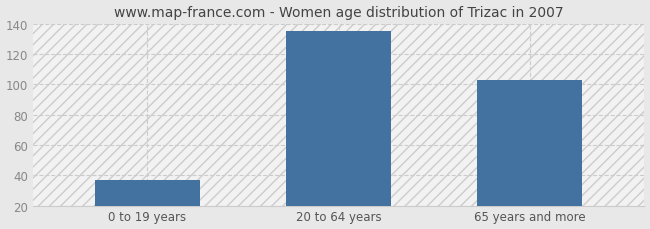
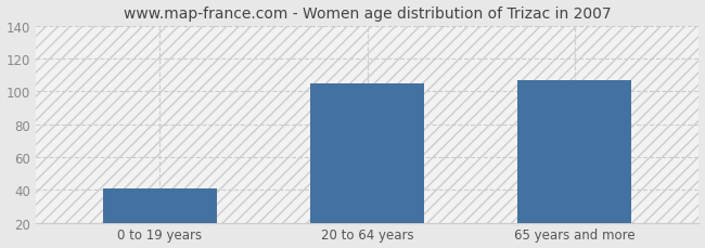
0 to 19 years: 37 -> 41
20 to 64 years: 135 -> 105
65 years and more: 103 -> 107
